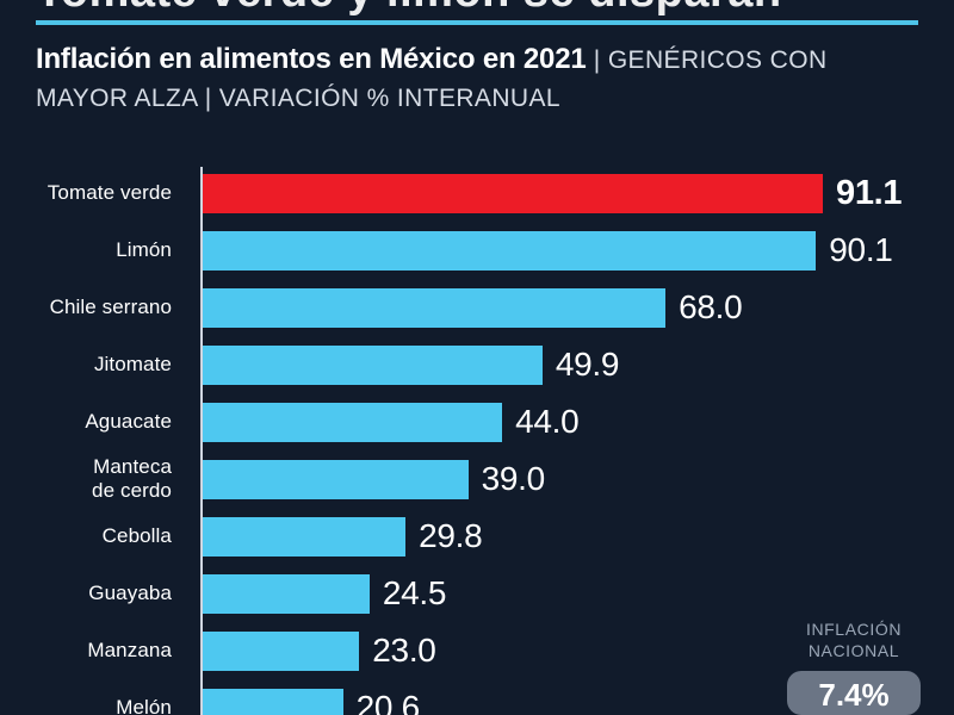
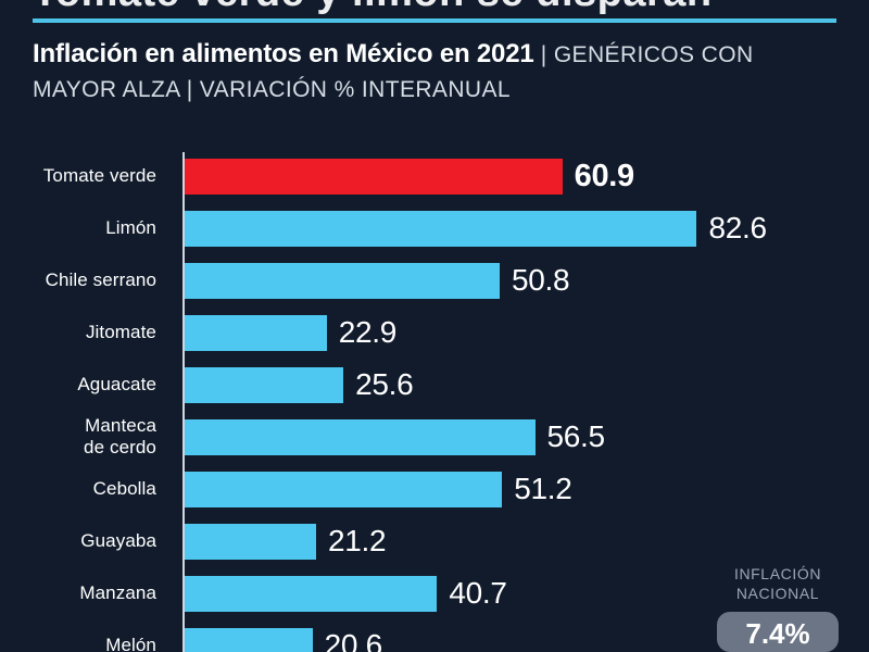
Tomate verde: 91.1 -> 60.9
Limón: 90.1 -> 82.6
Chile serrano: 68.0 -> 50.8
Jitomate: 49.9 -> 22.9
Aguacate: 44.0 -> 25.6
Manteca de cerdo: 39.0 -> 56.5
Cebolla: 29.8 -> 51.2
Guayaba: 24.5 -> 21.2
Manzana: 23.0 -> 40.7
